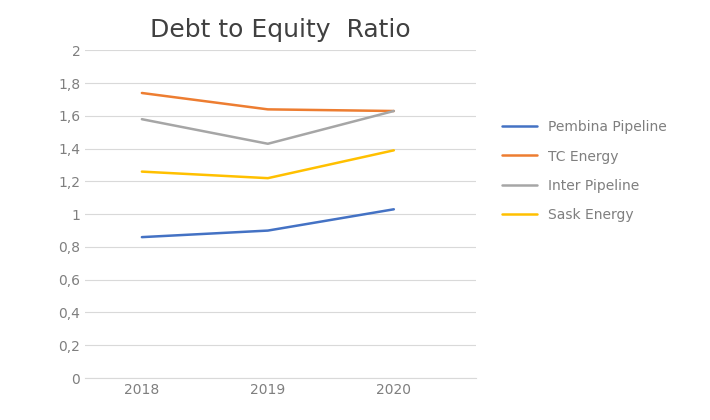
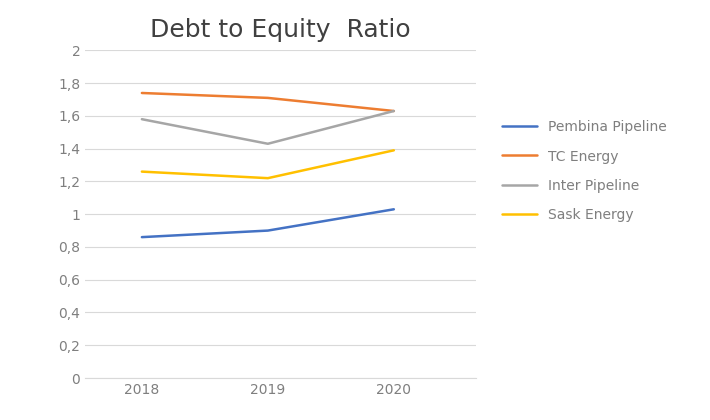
TC Energy/2019: 1,64 -> 1,71
